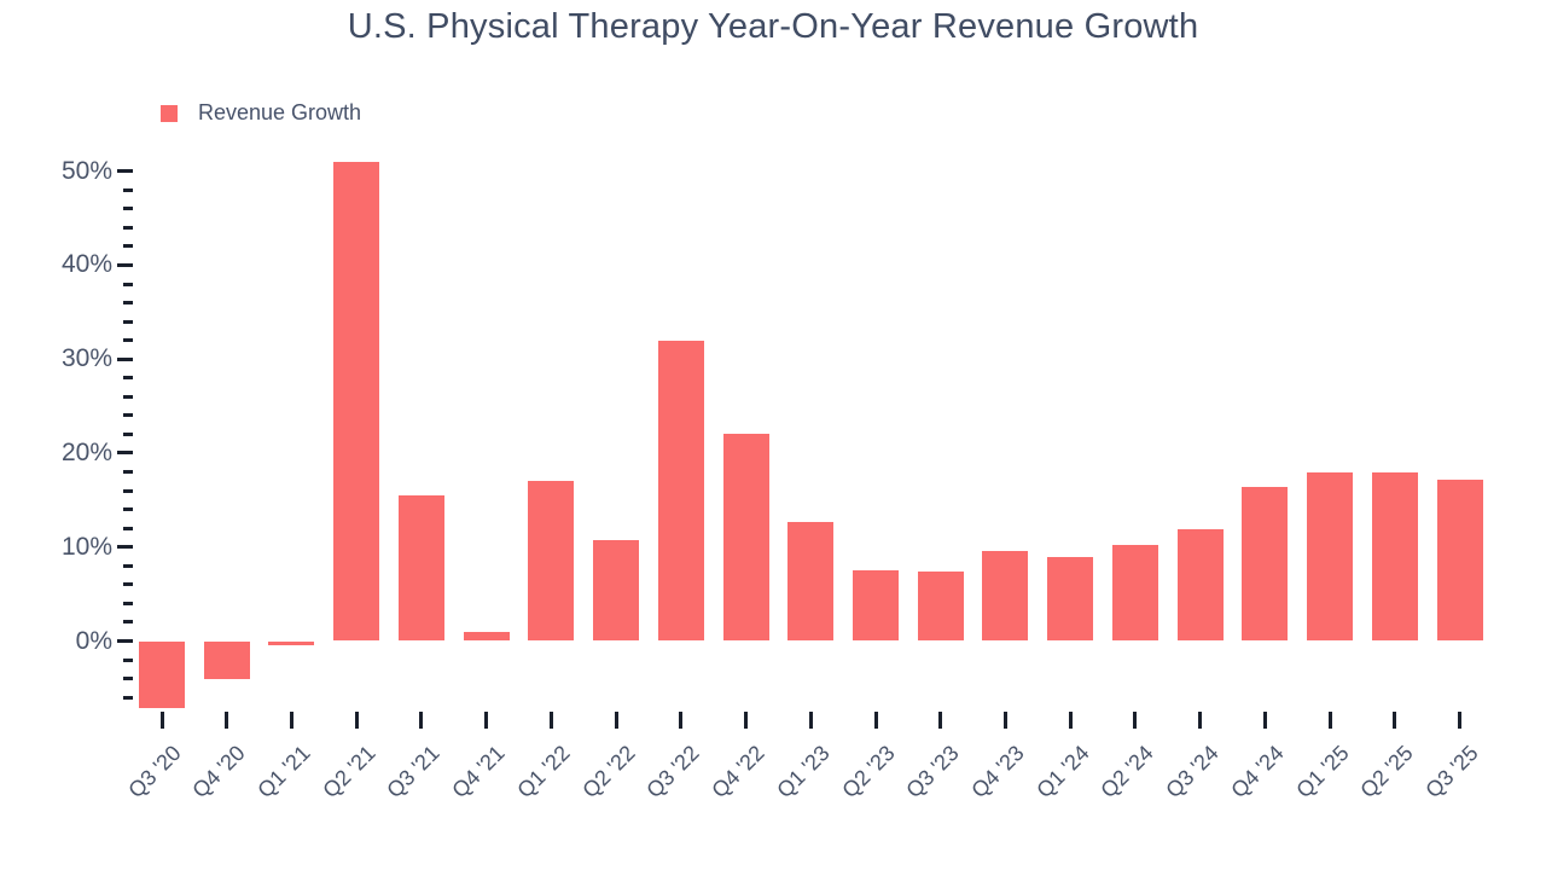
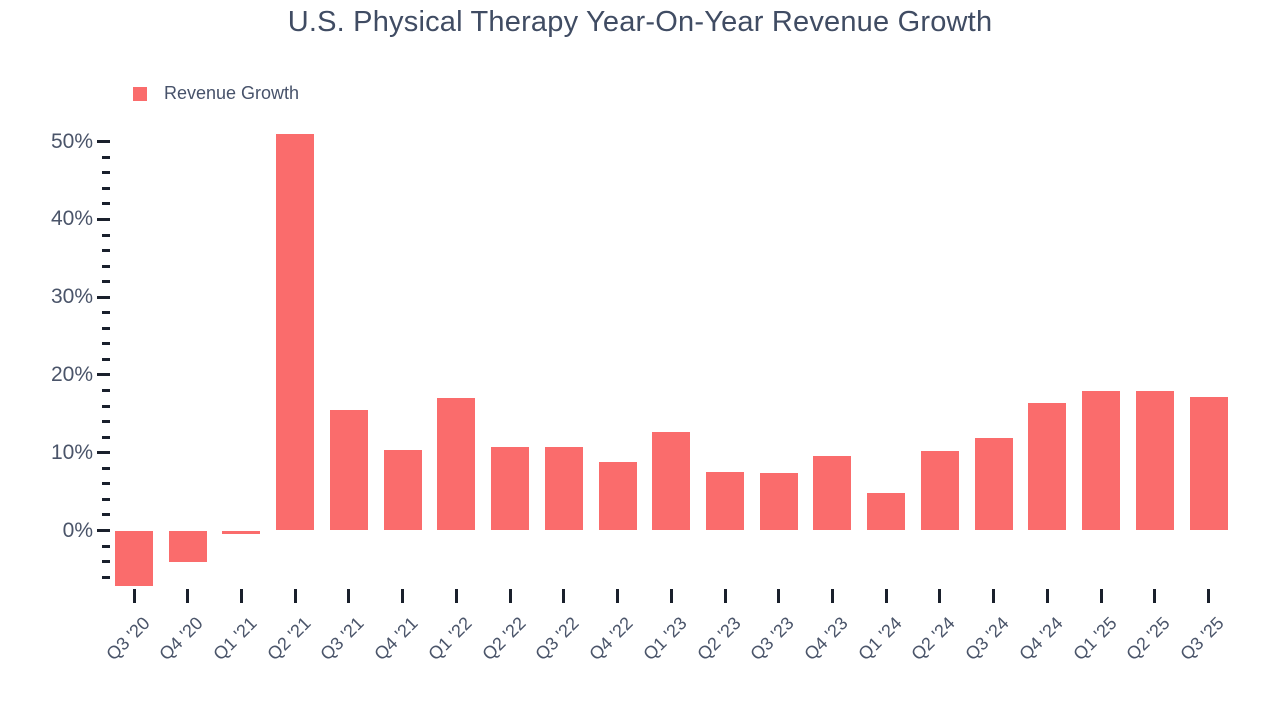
Q4 '21: 1% -> 10%
Q3 '22: 32% -> 11%
Q4 '22: 22% -> 9%
Q1 '24: 9% -> 5%
